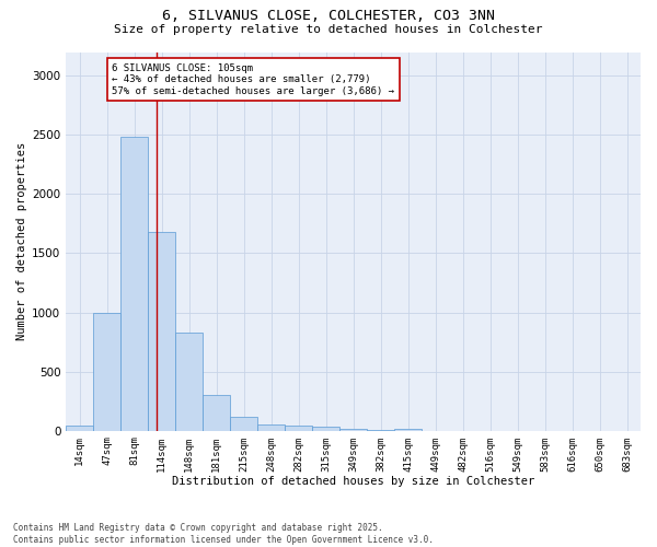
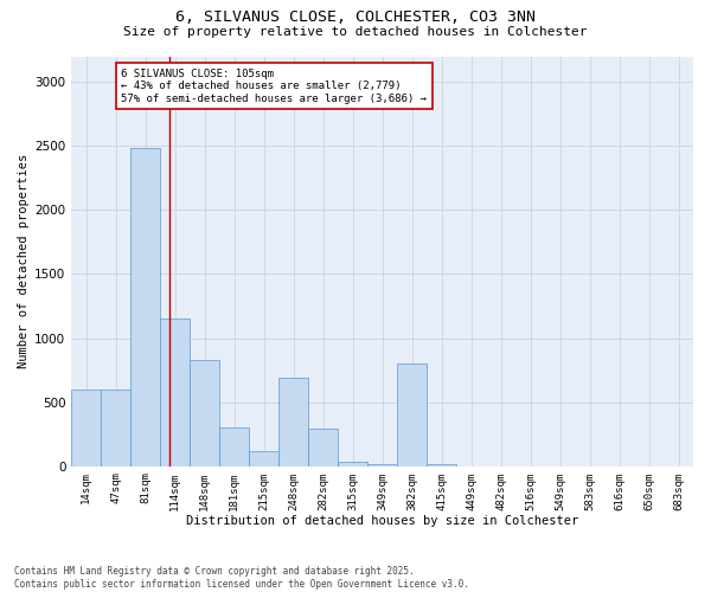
14sqm: 40 -> 600
47sqm: 1000 -> 600
114sqm: 1680 -> 1150
248sqm: 50 -> 690
282sqm: 40 -> 290
382sqm: 0 -> 800
